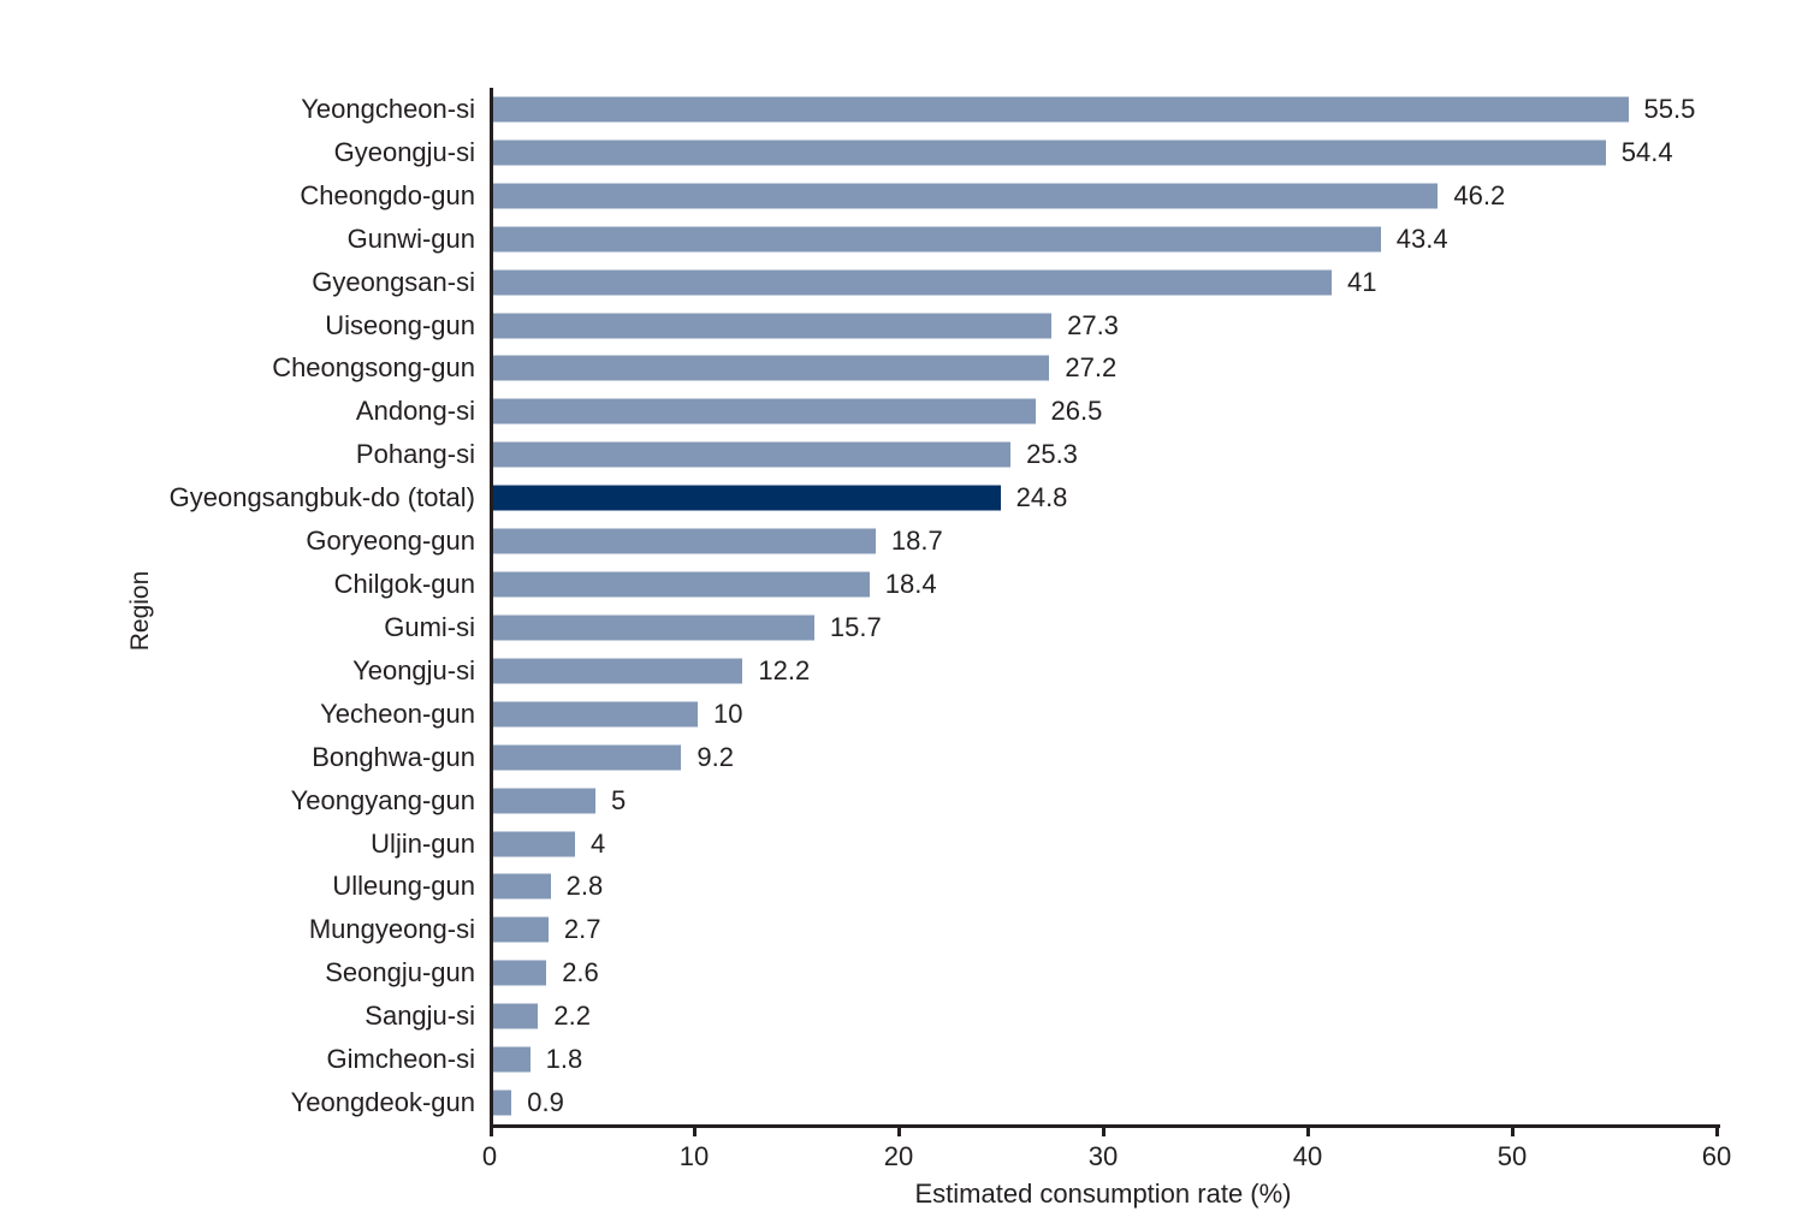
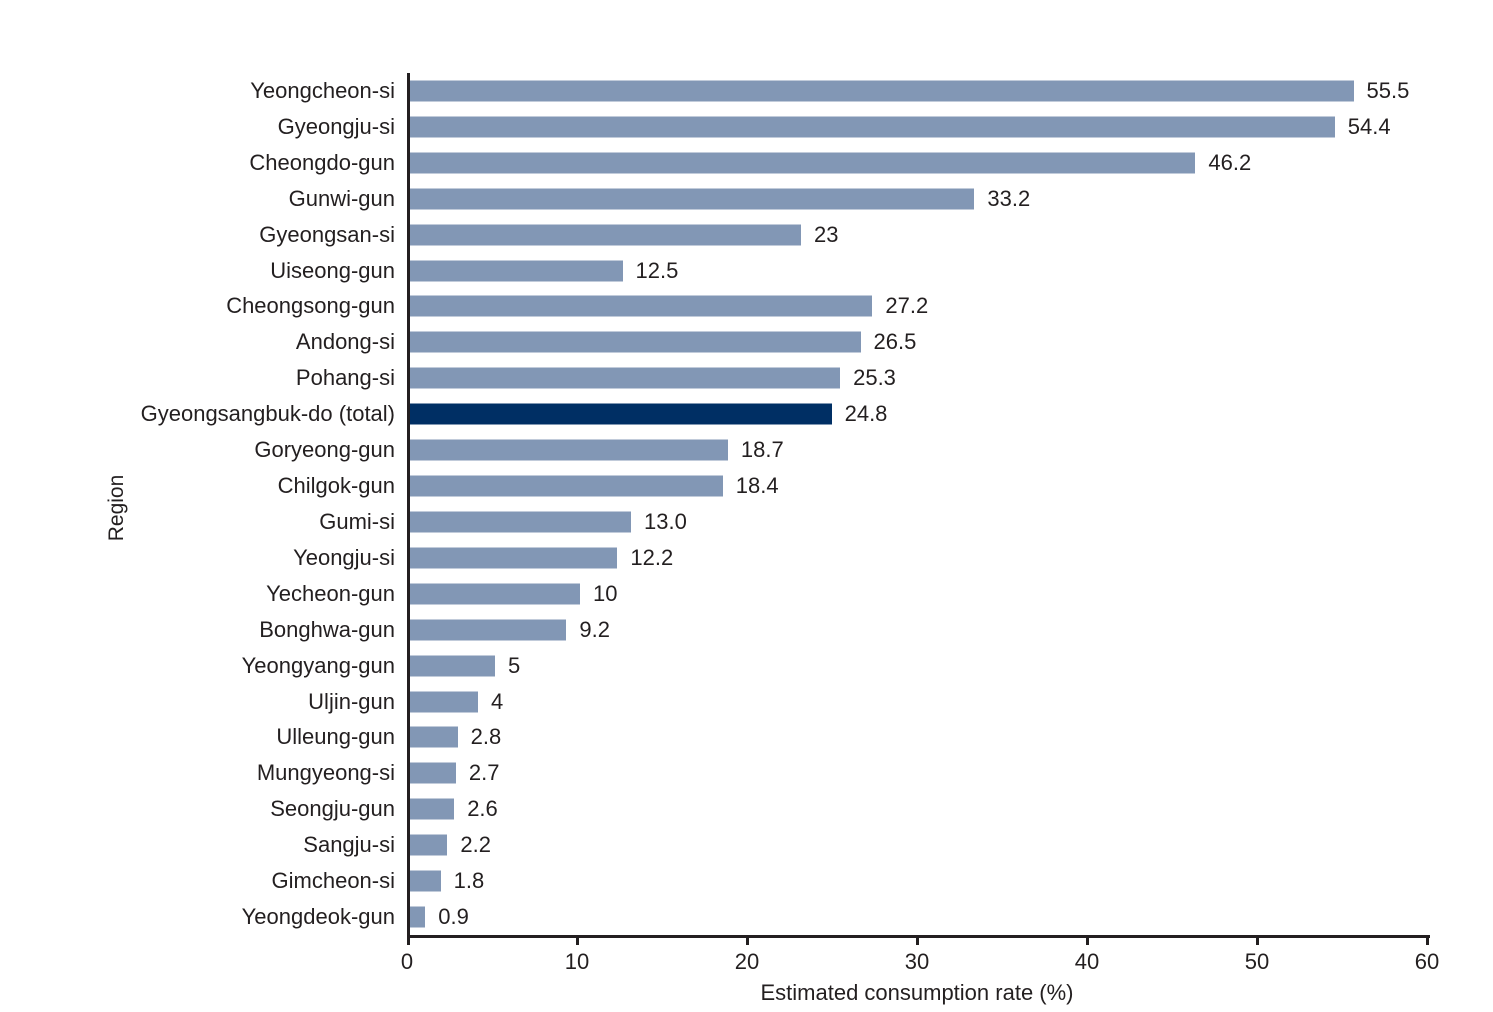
Gunwi-gun: 43.4 -> 33.2
Gyeongsan-si: 41 -> 23
Uiseong-gun: 27.3 -> 12.5
Gumi-si: 15.7 -> 13.0
